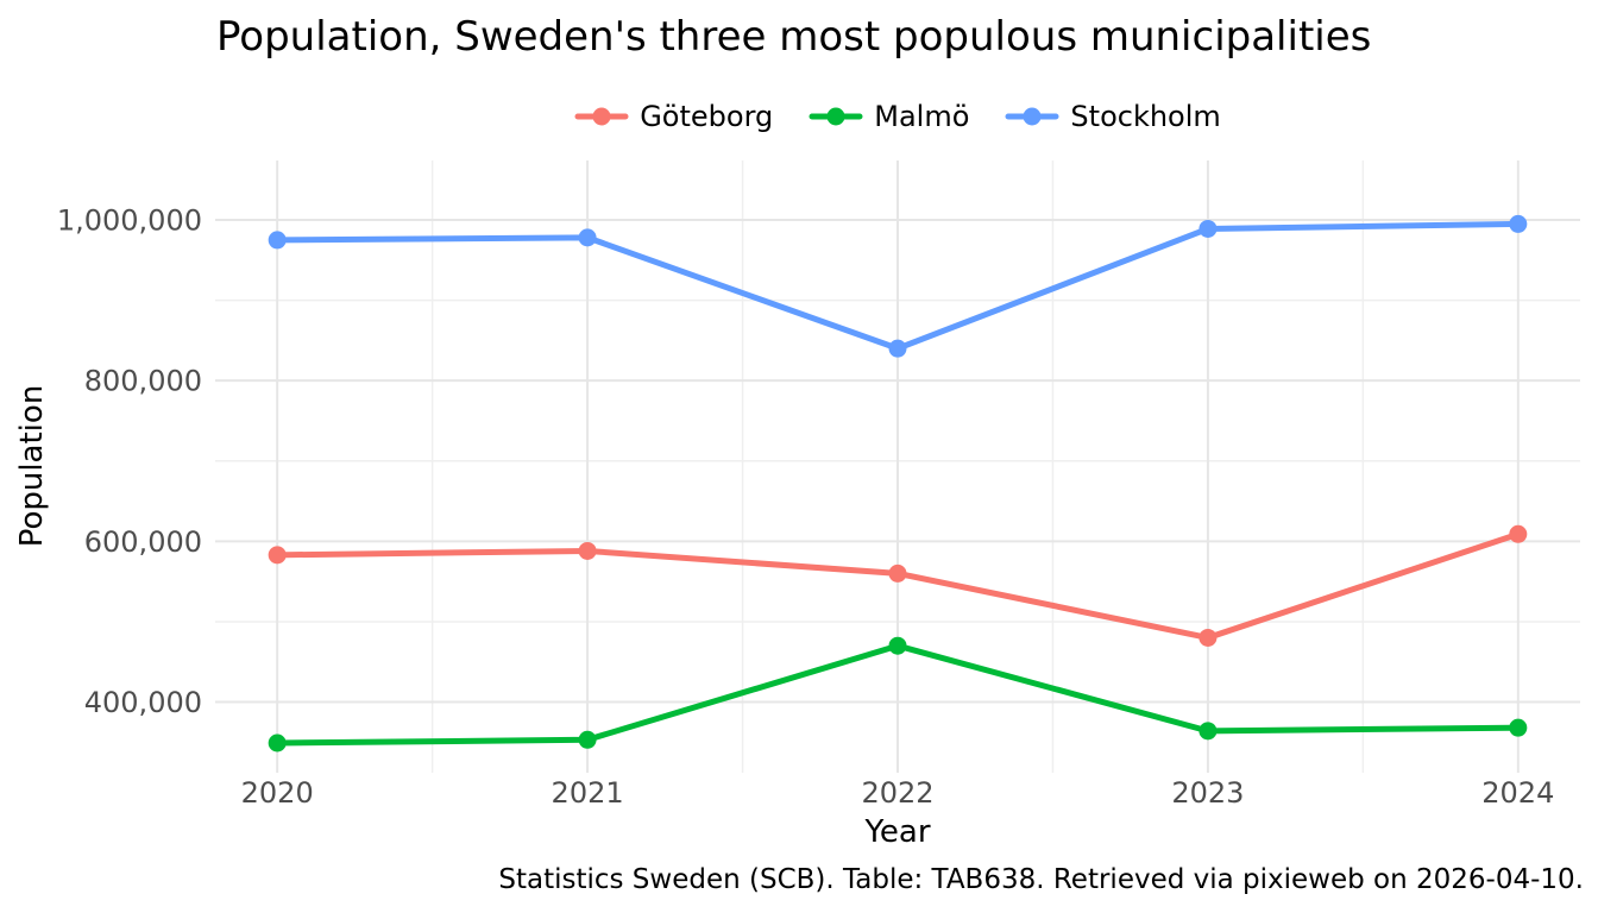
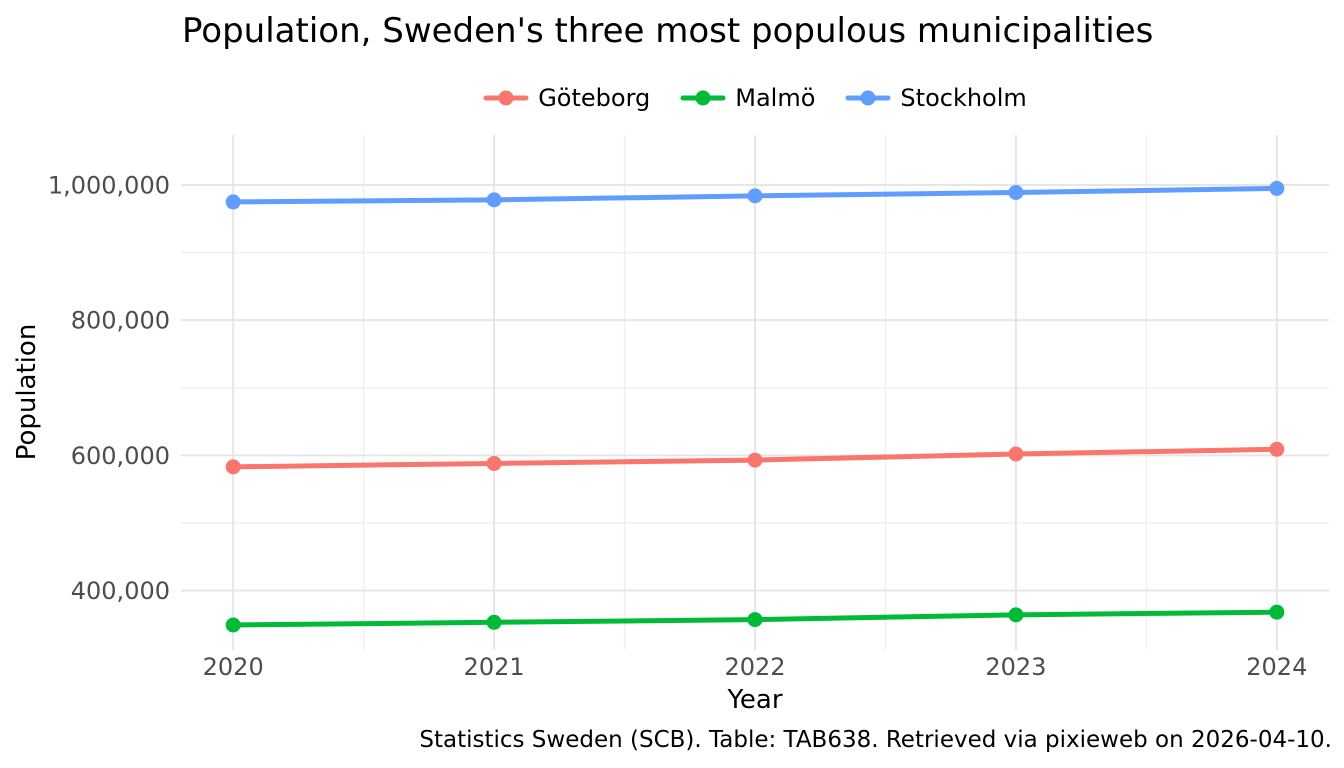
Göteborg/2022: 560000 -> 590000
Malmö/2022: 470000 -> 360000
Stockholm/2022: 840000 -> 980000
Göteborg/2023: 480000 -> 600000
